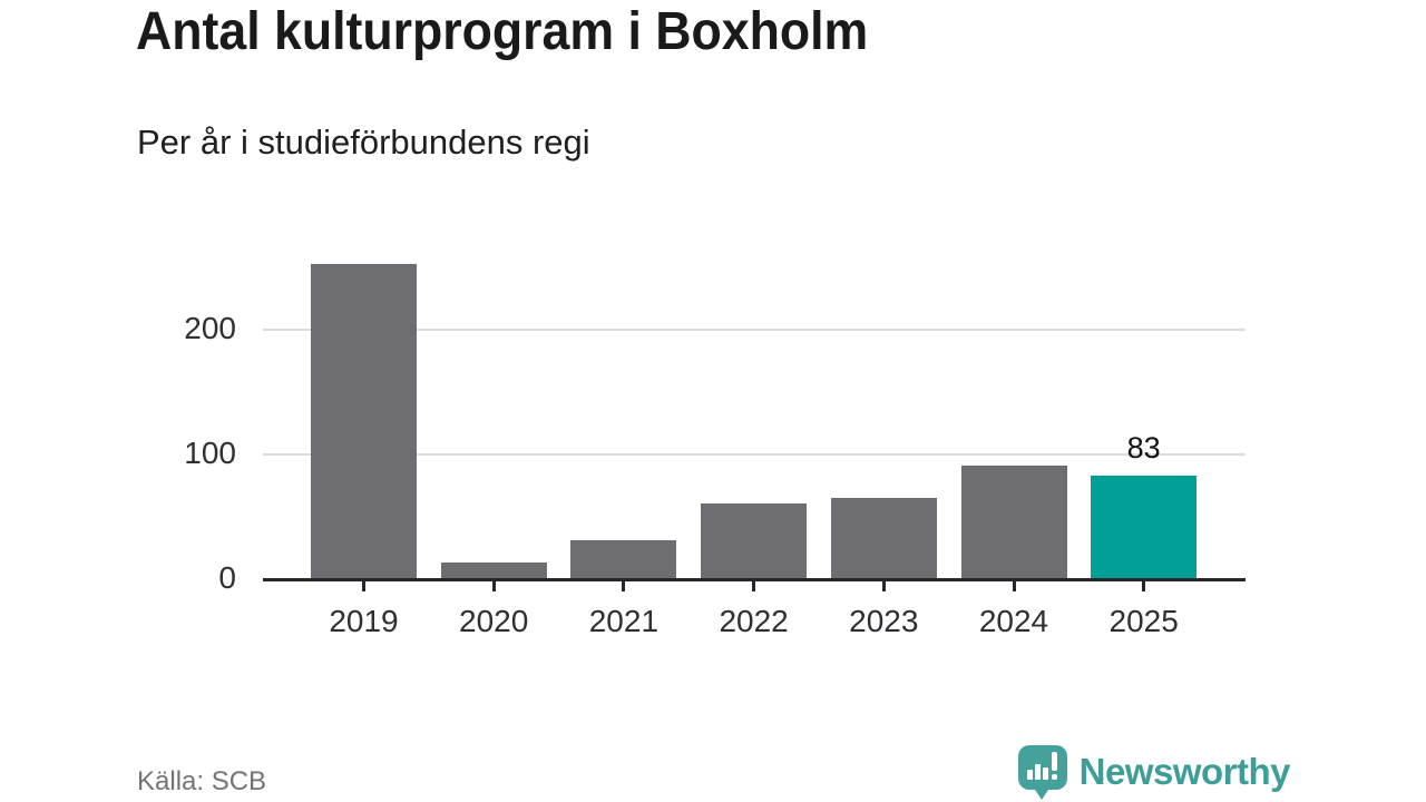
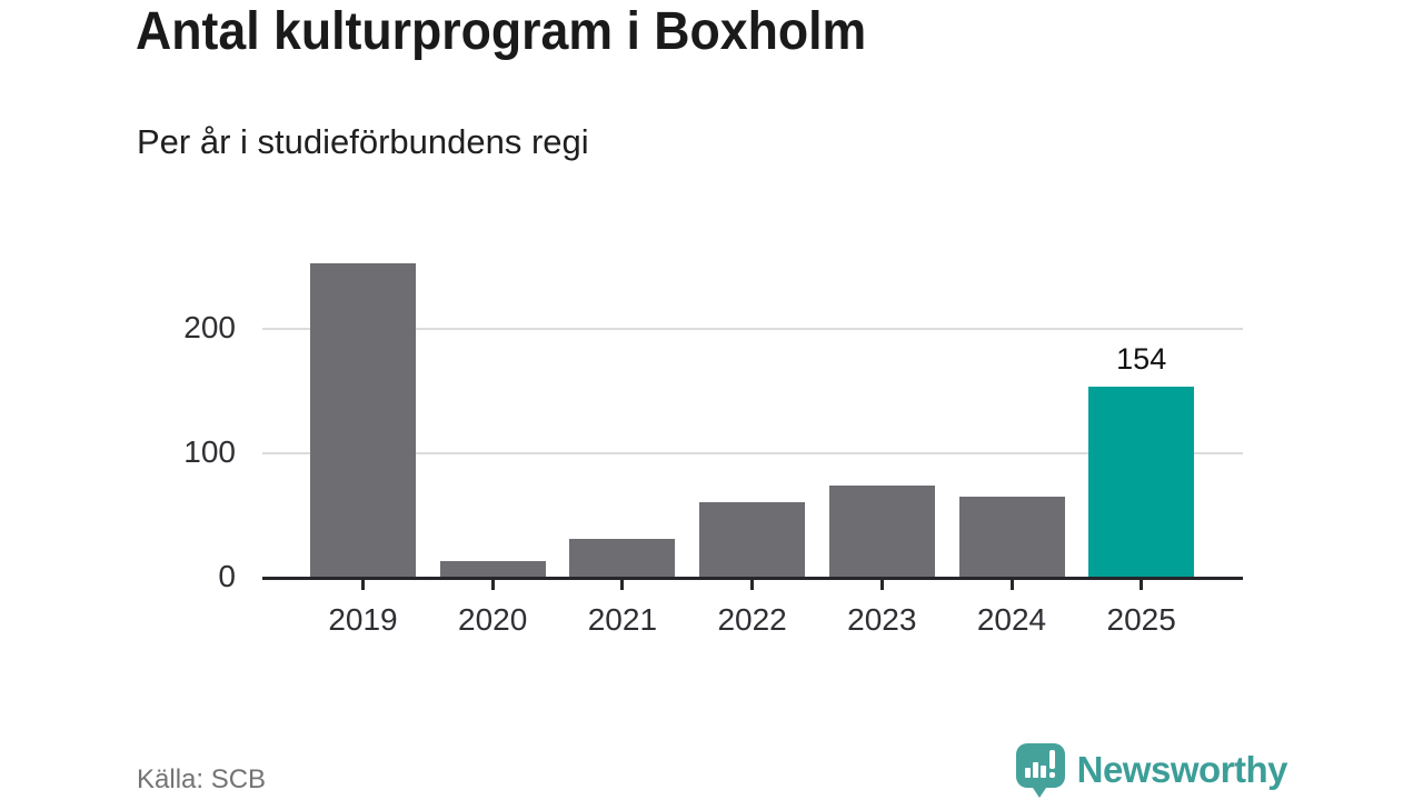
2023: 65 -> 74
2024: 91 -> 65
2025: 83 -> 154
